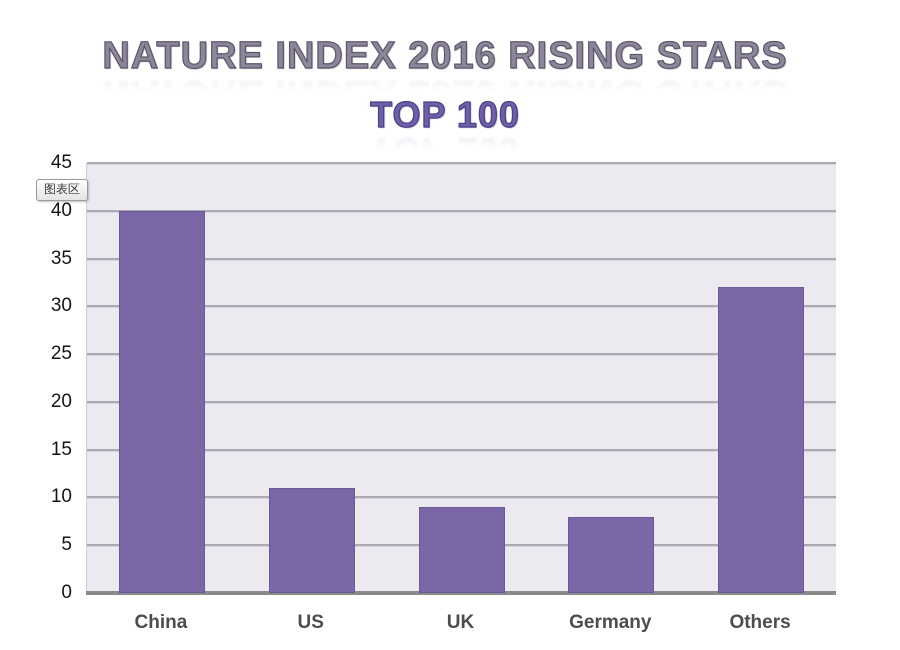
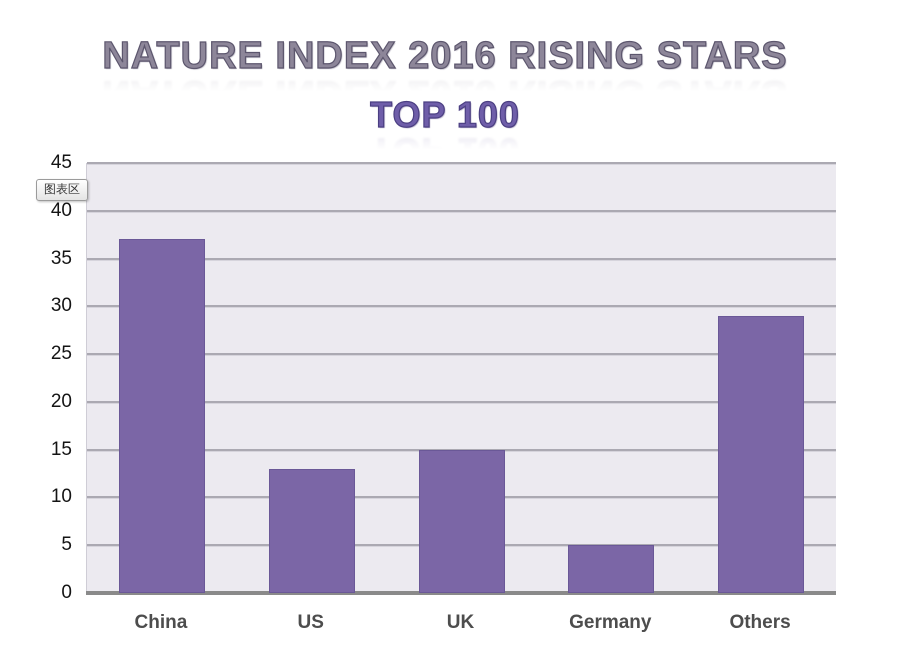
China: 40 -> 37
US: 11 -> 13
UK: 9 -> 15
Germany: 8 -> 5
Others: 32 -> 29
